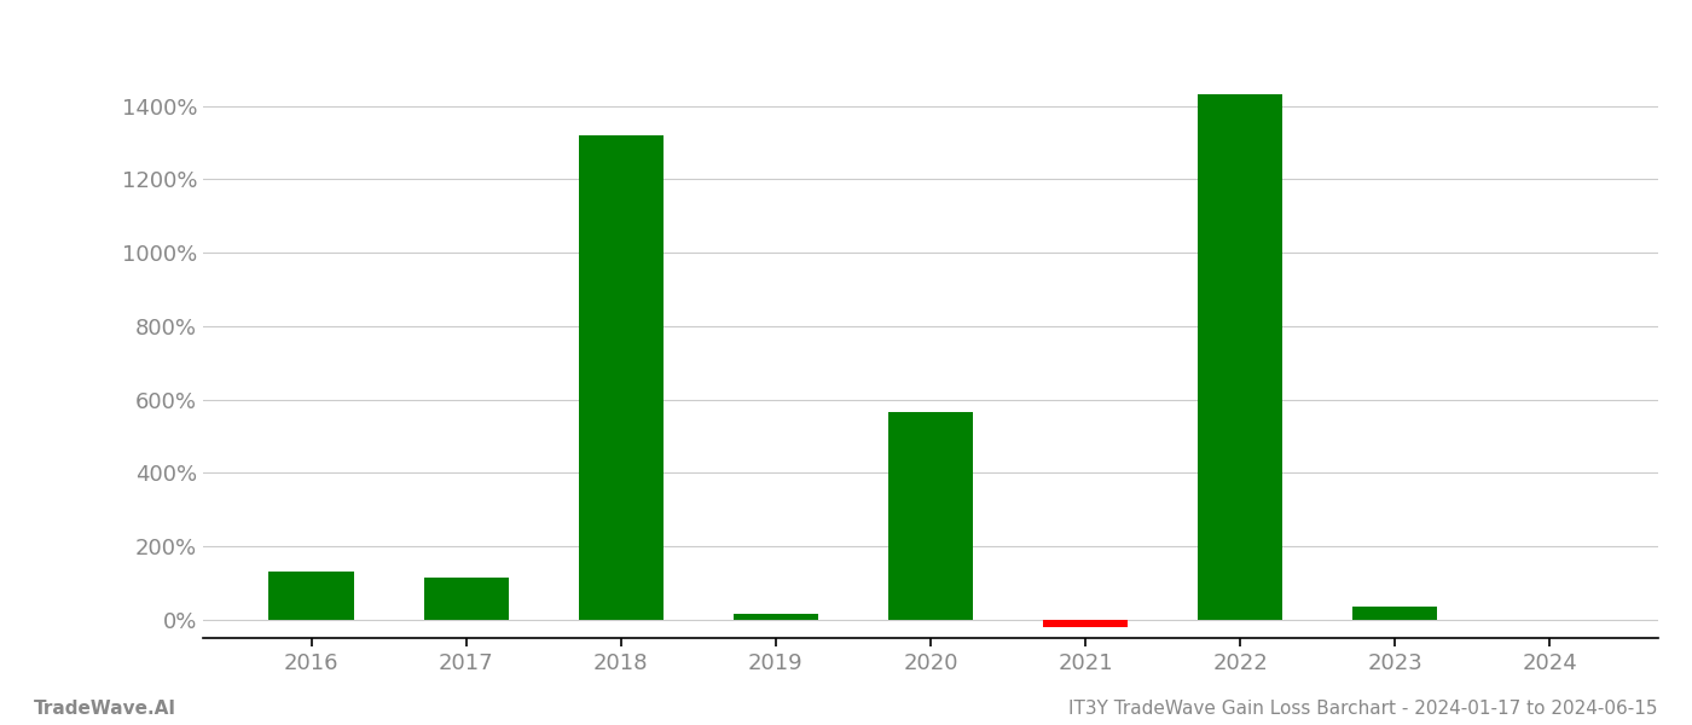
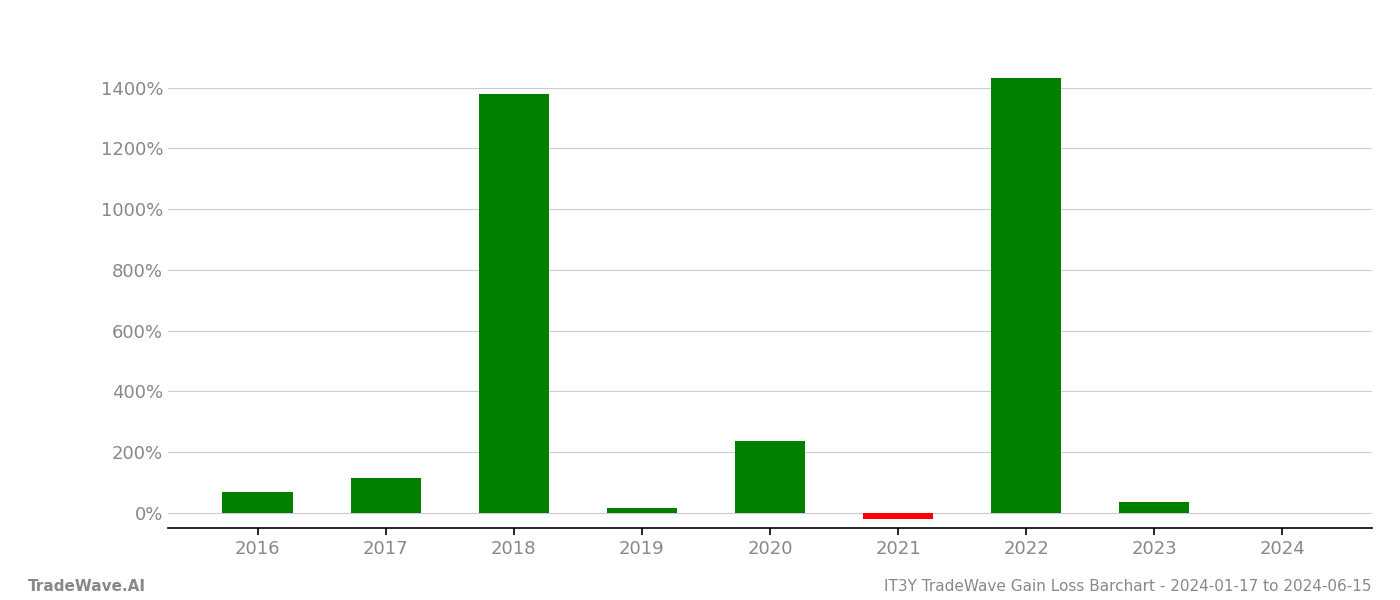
2016: 130% -> 70%
2018: 1320% -> 1380%
2020: 565% -> 235%
